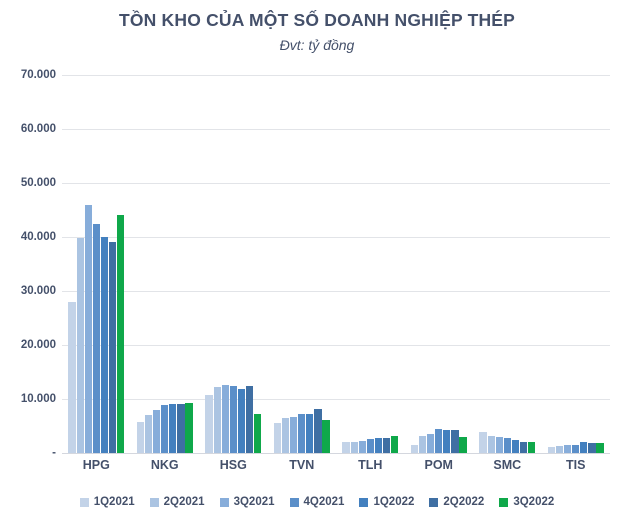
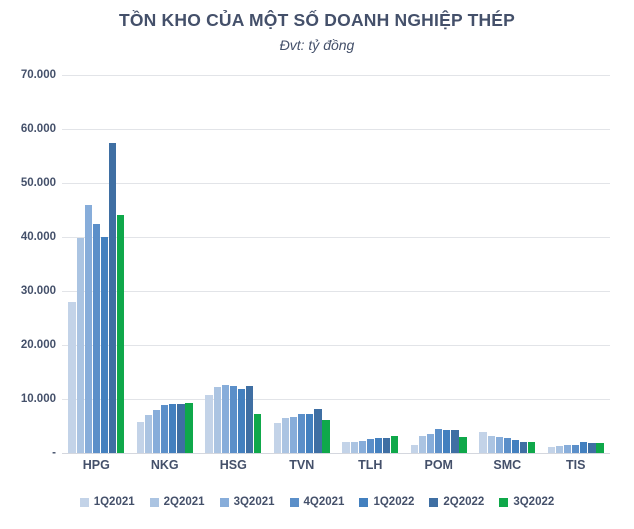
2Q2022/HPG: 39000 -> 58000
